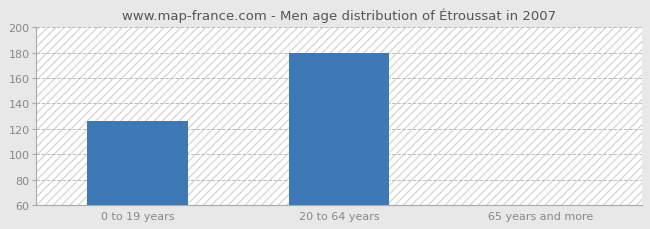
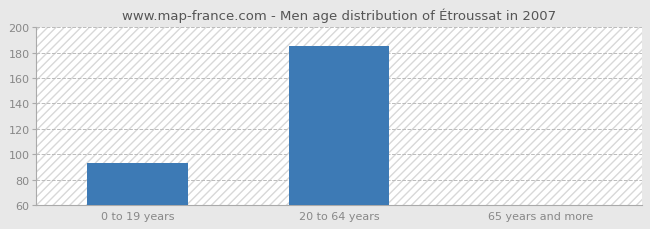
0 to 19 years: 126 -> 93
20 to 64 years: 180 -> 185
